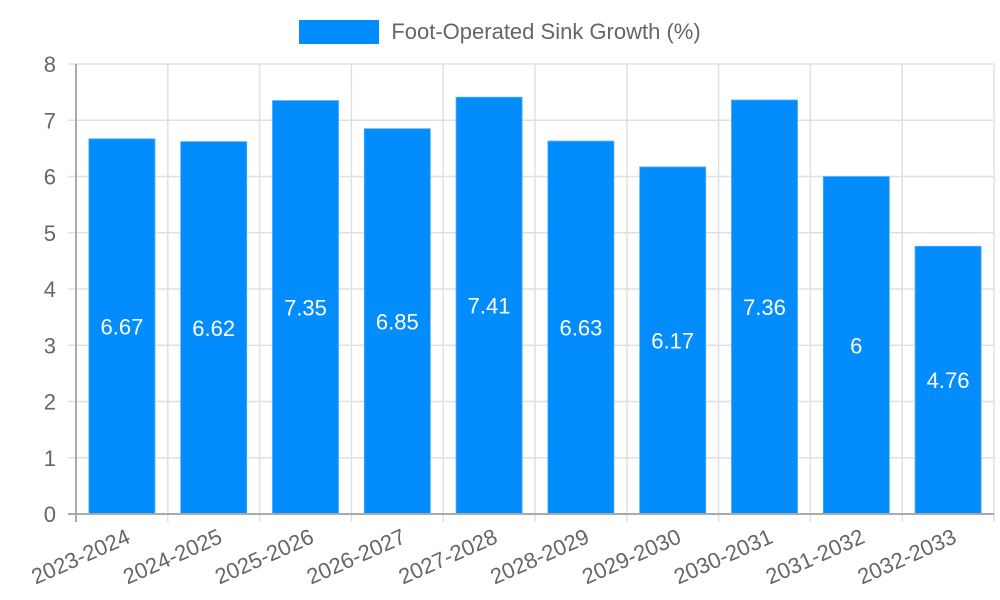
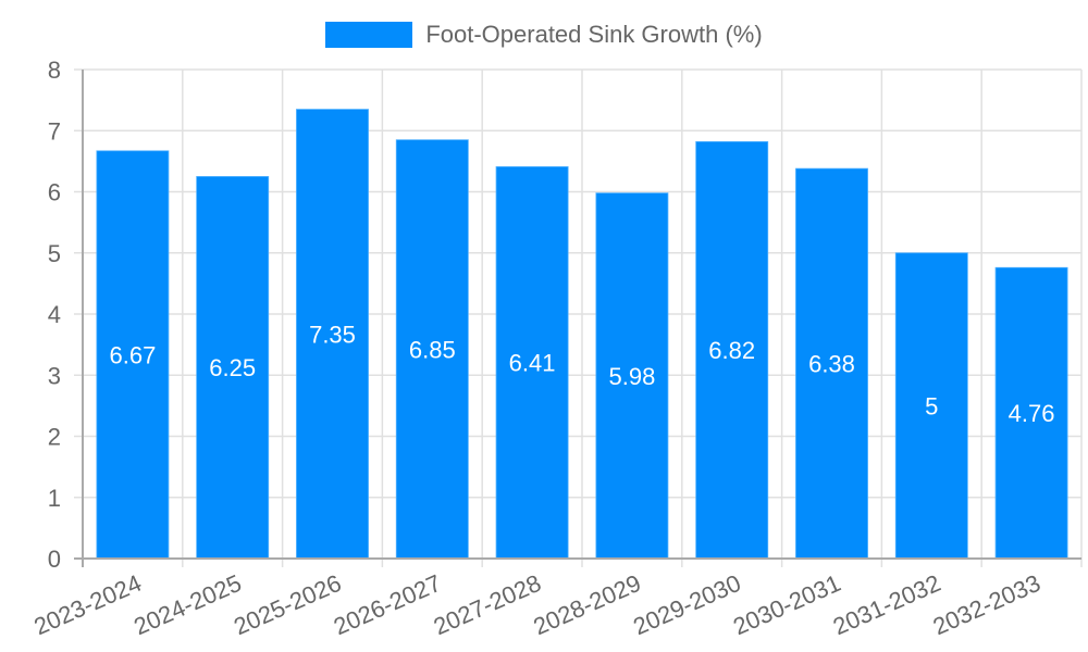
2024-2025: 6.62 -> 6.25
2027-2028: 7.41 -> 6.41
2028-2029: 6.63 -> 5.98
2029-2030: 6.17 -> 6.82
2030-2031: 7.36 -> 6.38
2031-2032: 6 -> 5
